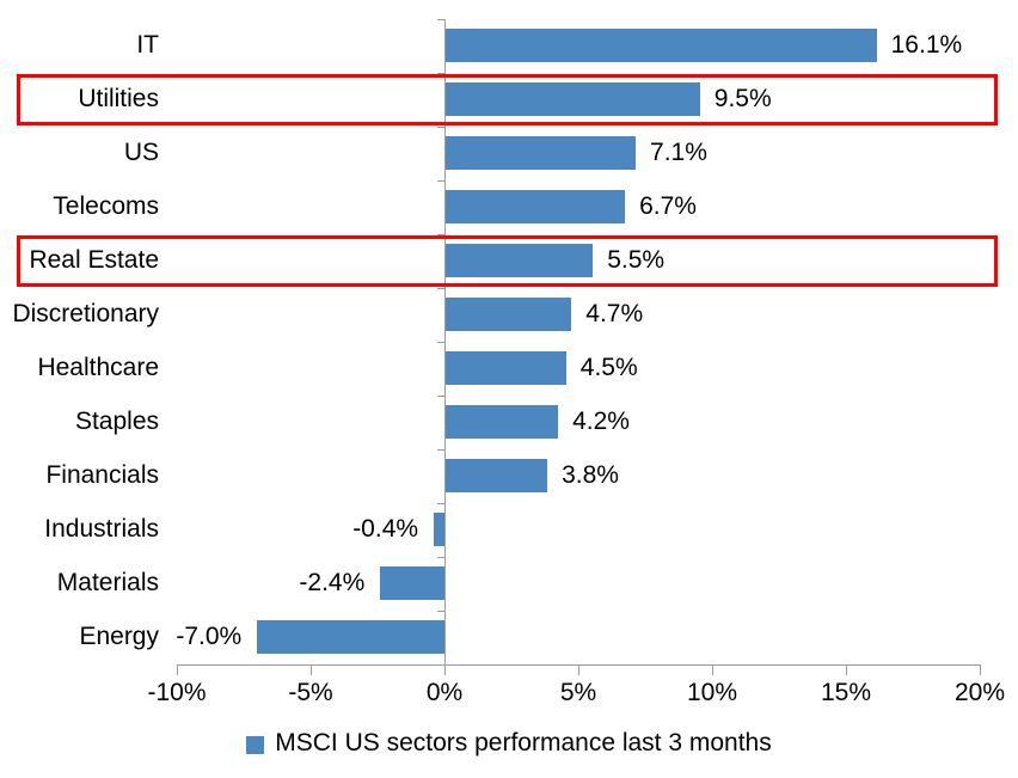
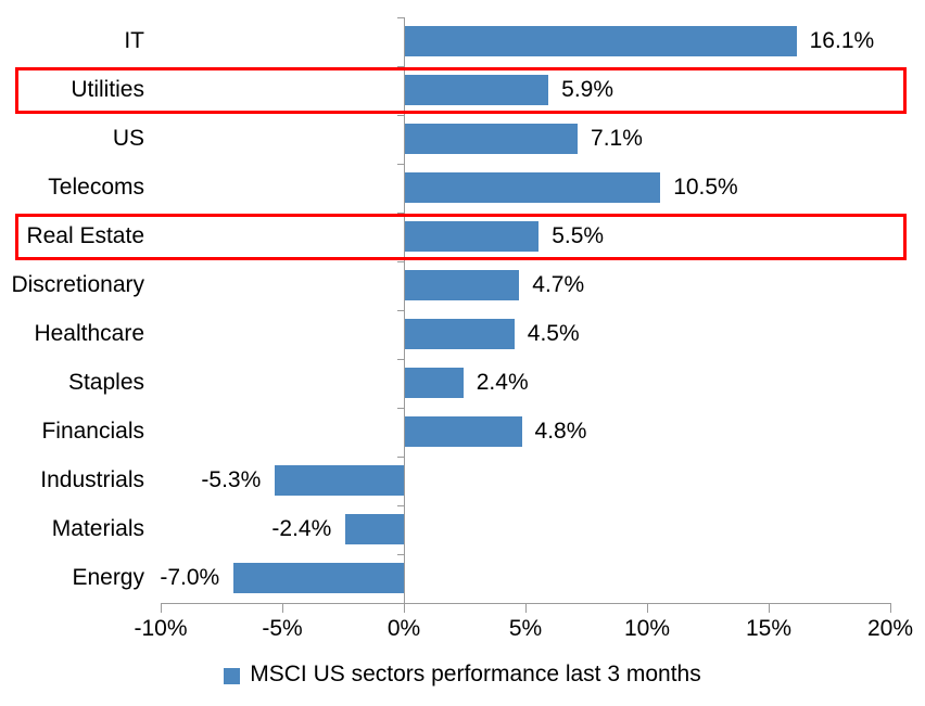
Utilities: 9.5% -> 5.9%
Telecoms: 6.7% -> 10.5%
Staples: 4.2% -> 2.4%
Financials: 3.8% -> 4.8%
Industrials: -0.4% -> -5.3%
